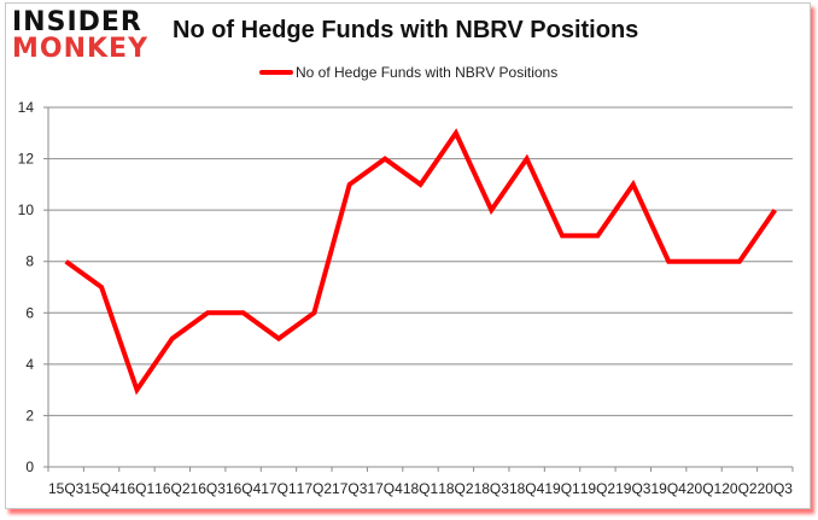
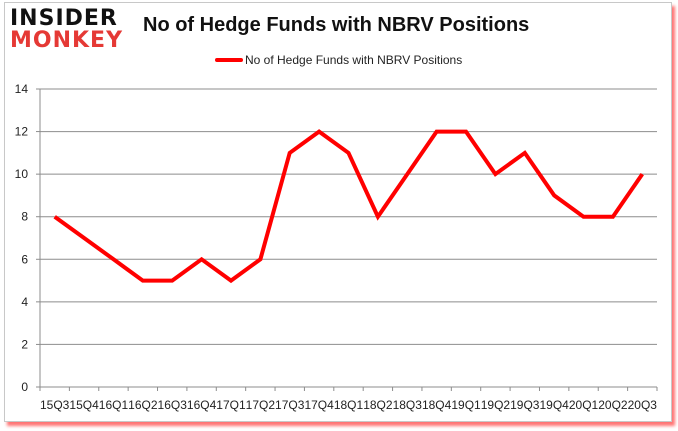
16Q1: 3 -> 6
16Q3: 6 -> 5
18Q2: 13 -> 8
19Q1: 9 -> 12
19Q2: 9 -> 10
19Q4: 8 -> 9
